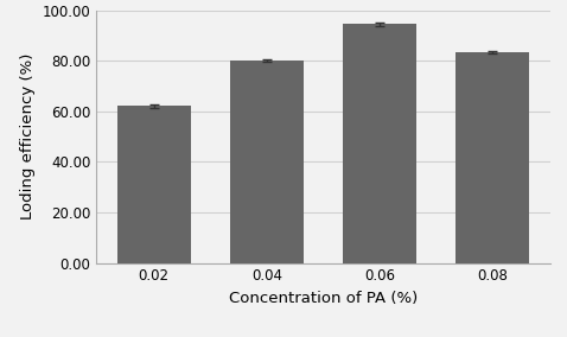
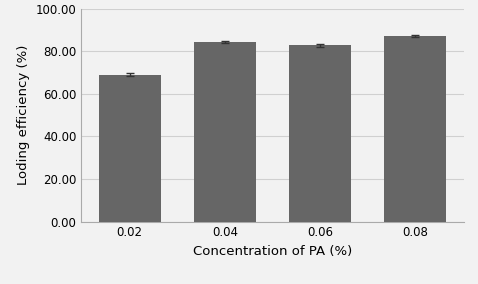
0.02: 62.0 -> 69.0
0.04: 80.0 -> 84.2
0.06: 94.5 -> 82.7
0.08: 83.5 -> 87.2
